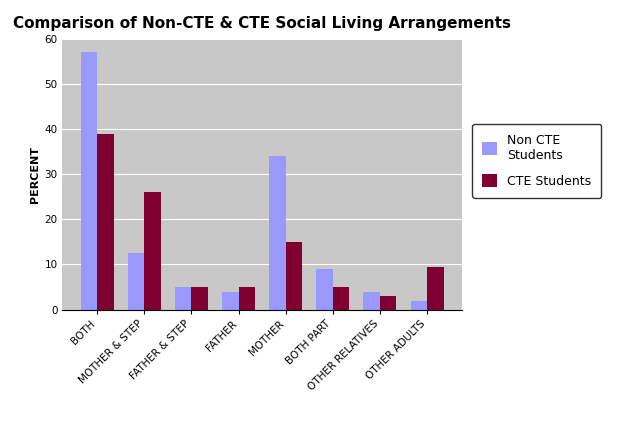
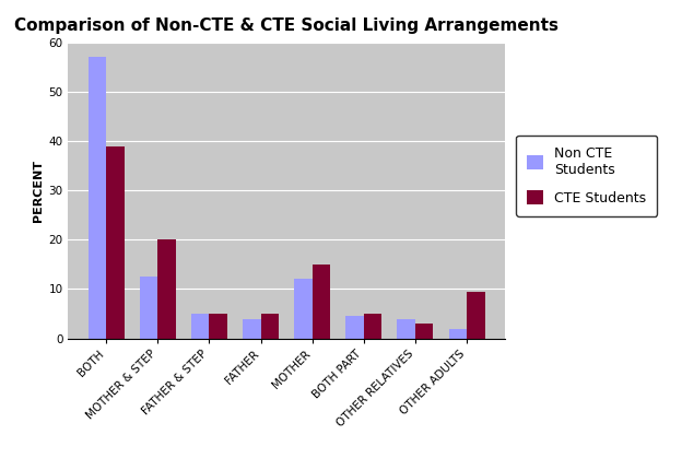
CTE Students/MOTHER & STEP: 26.0 -> 20.0
Non CTE Students/MOTHER: 34.0 -> 12.0
Non CTE Students/BOTH PART: 9.0 -> 4.5
